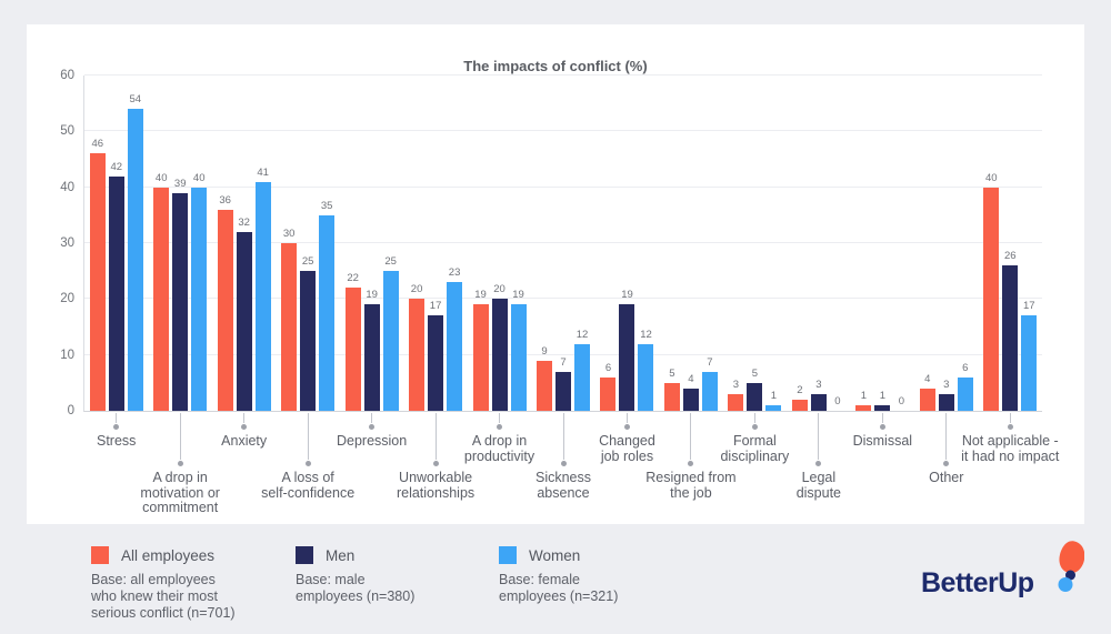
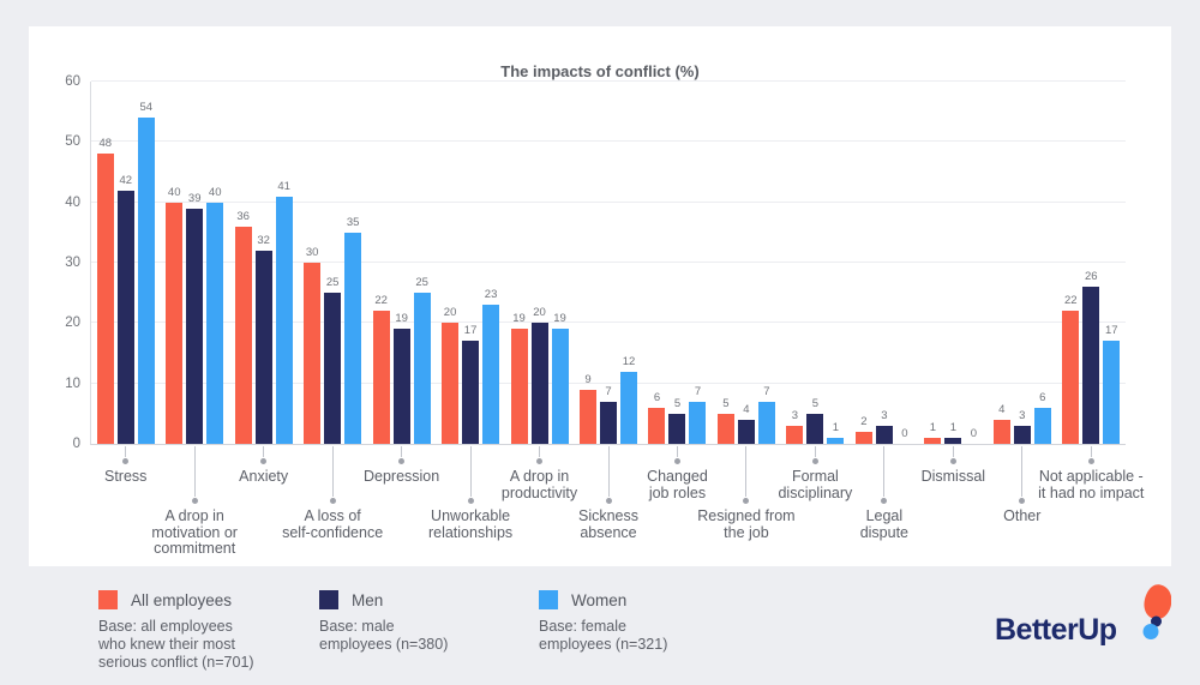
All employees/Stress: 46 -> 48
Men/Changed job roles: 19 -> 5
Women/Changed job roles: 12 -> 7
All employees/Not applicable - it had no impact: 40 -> 22
